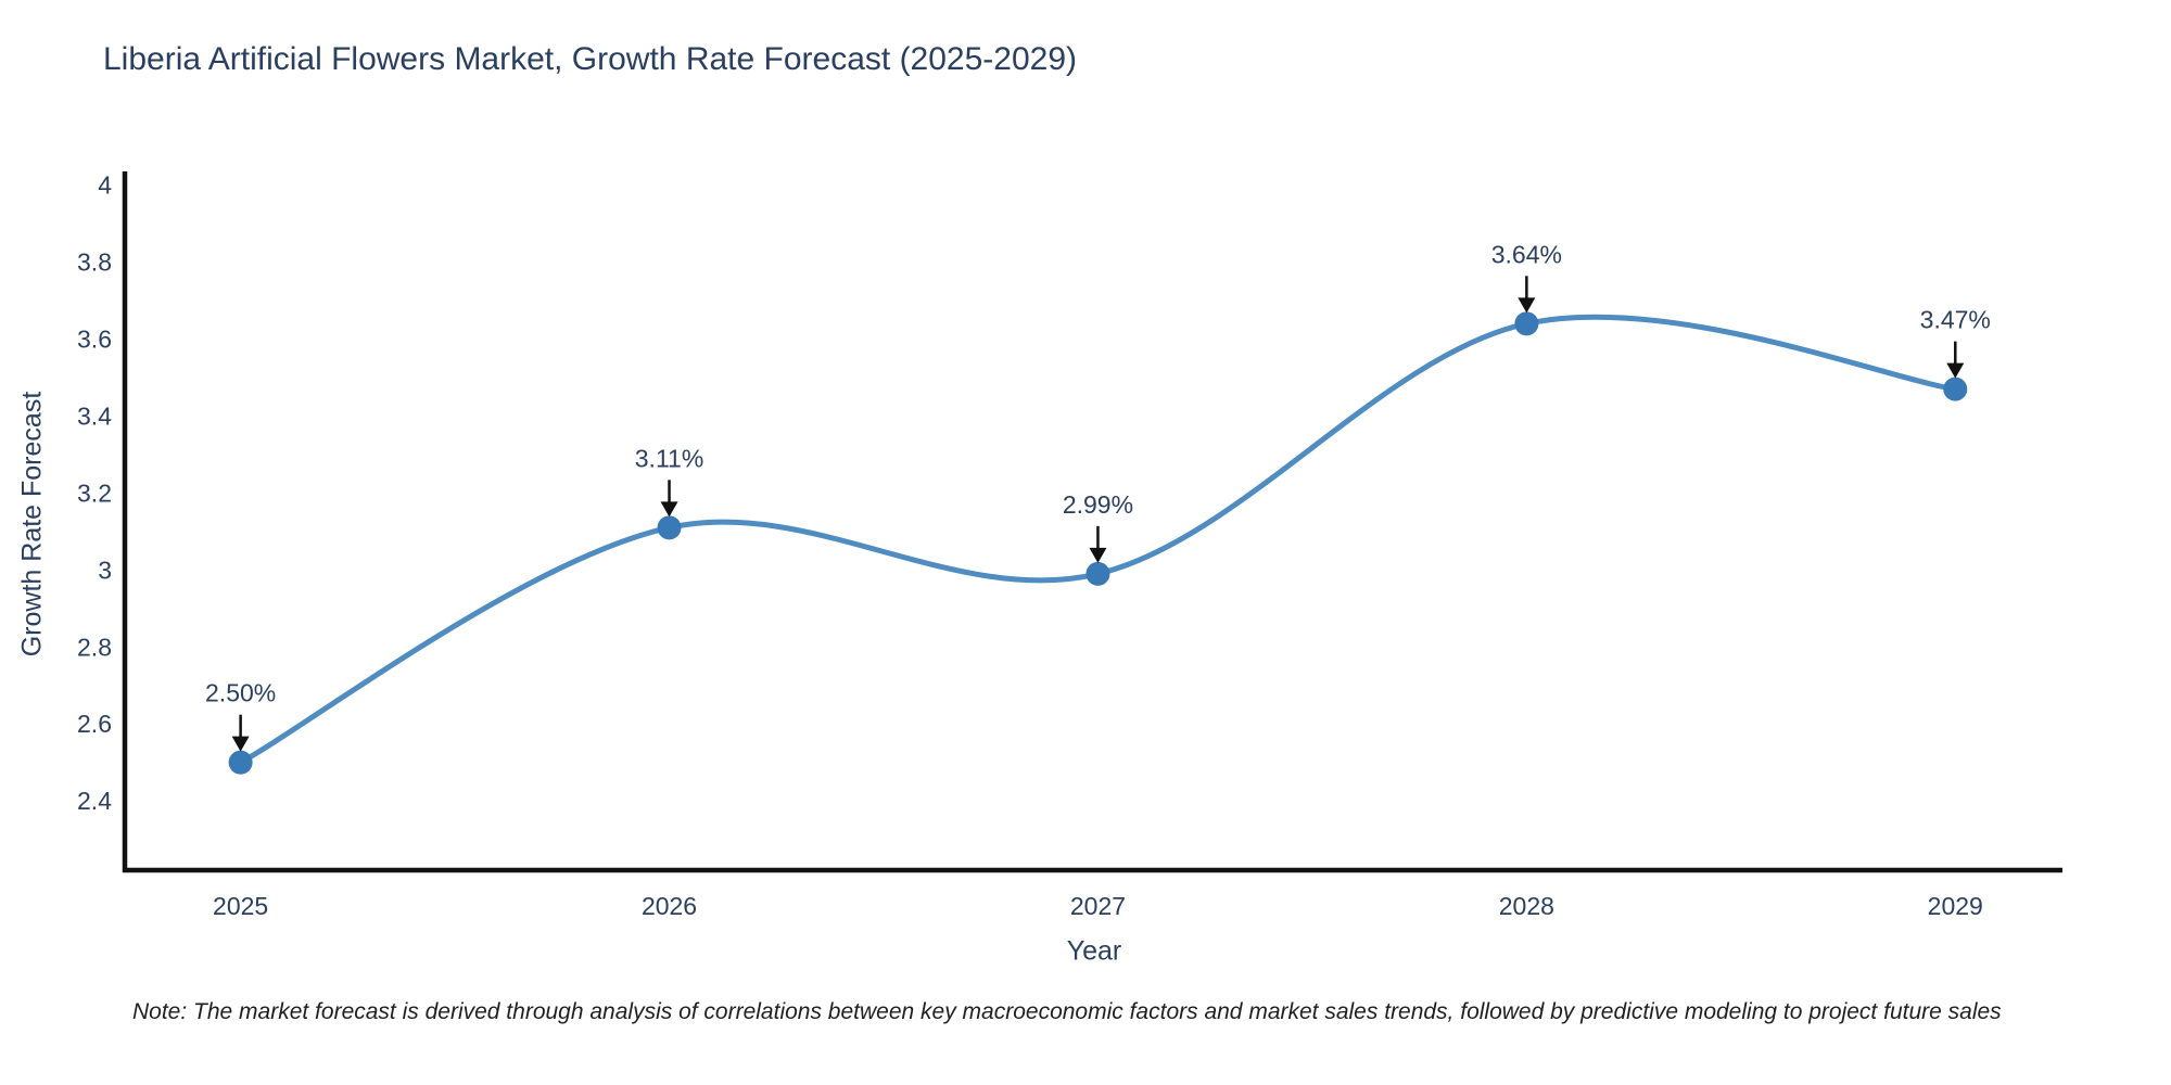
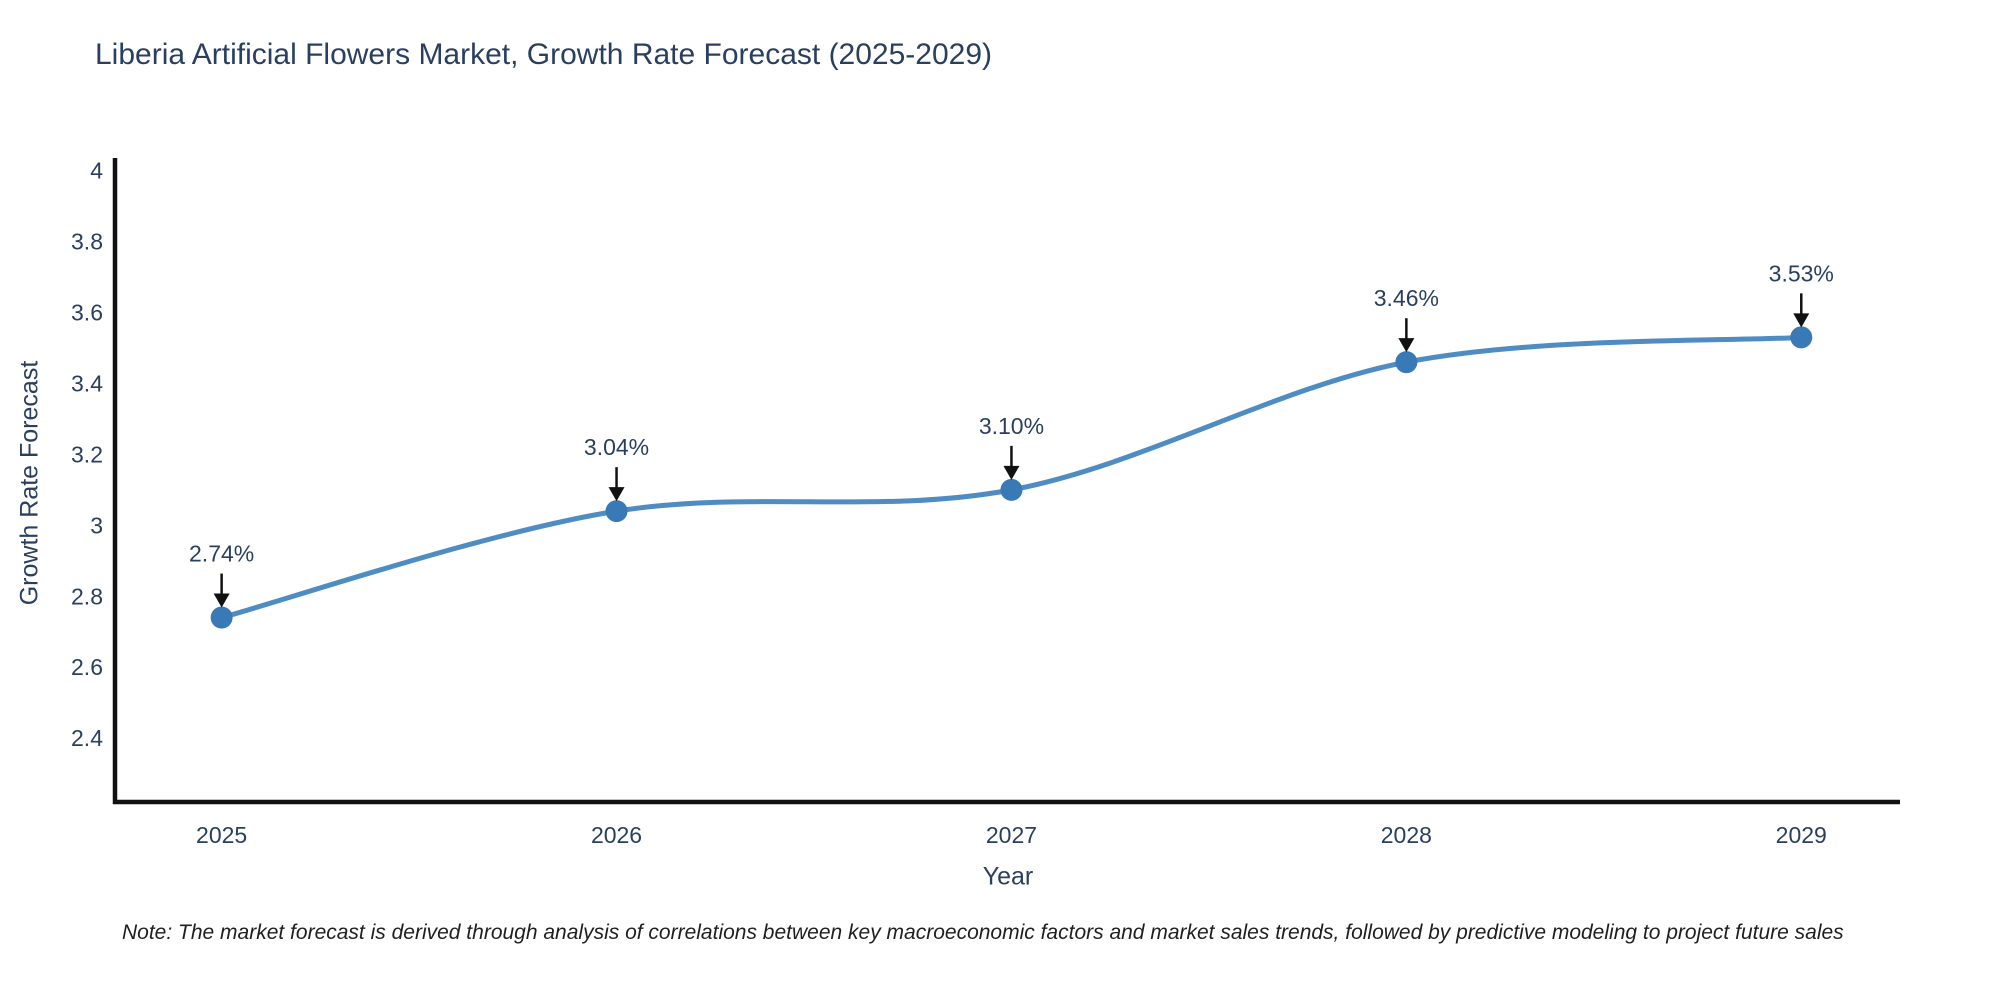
2025: 2.50% -> 2.74%
2026: 3.11% -> 3.04%
2027: 2.99% -> 3.10%
2028: 3.64% -> 3.46%
2029: 3.47% -> 3.53%
